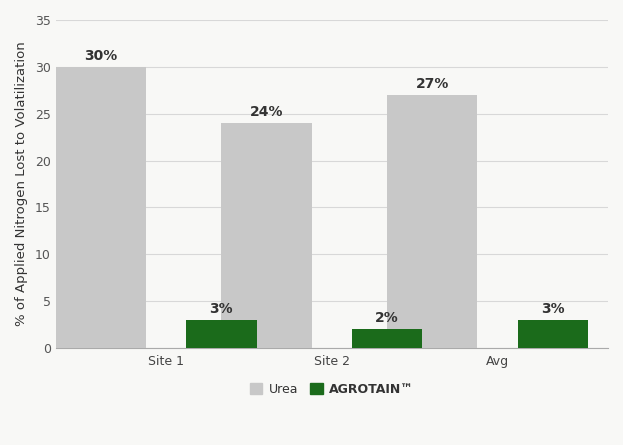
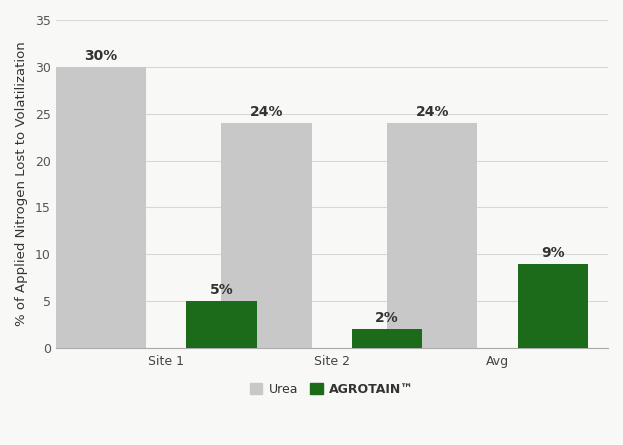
AGROTAIN™/Site 1: 3% -> 5%
Urea/Avg: 27% -> 24%
AGROTAIN™/Avg: 3% -> 9%
